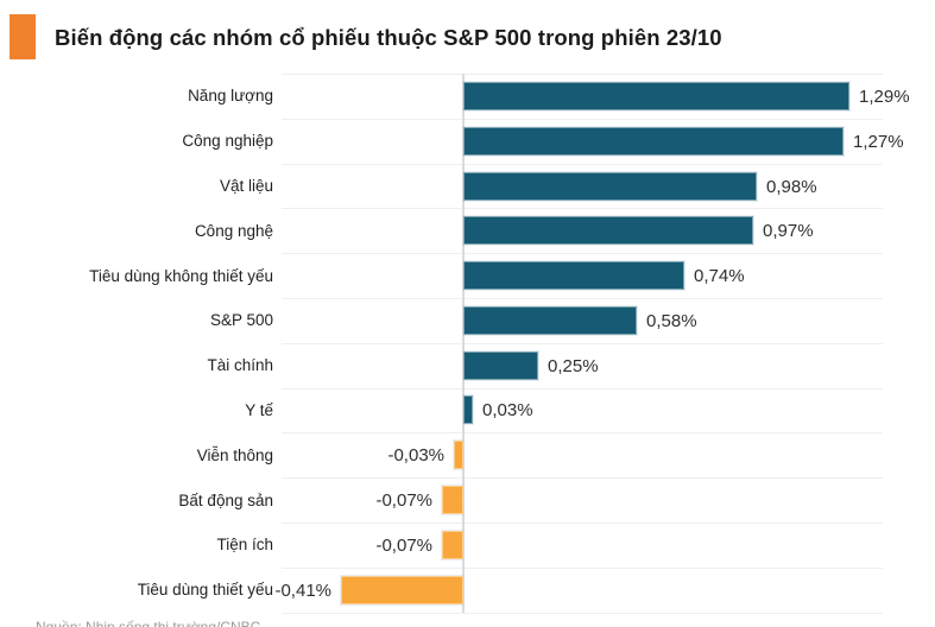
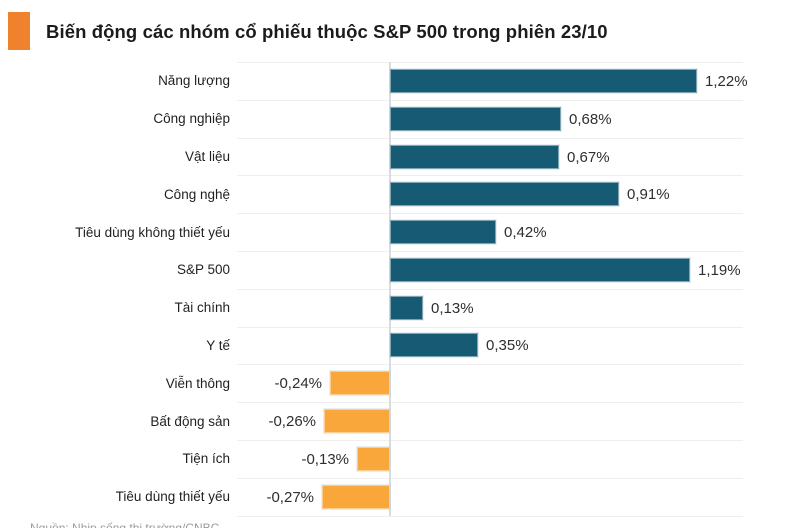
Năng lượng: 1,29% -> 1,22%
Công nghiệp: 1,27% -> 0,68%
Vật liệu: 0,98% -> 0,67%
Công nghệ: 0,97% -> 0,91%
Tiêu dùng không thiết yếu: 0,74% -> 0,42%
S&P 500: 0,58% -> 1,19%
Tài chính: 0,25% -> 0,13%
Y tế: 0,03% -> 0,35%
Viễn thông: -0,03% -> -0,24%
Bất động sản: -0,07% -> -0,26%
Tiện ích: -0,07% -> -0,13%
Tiêu dùng thiết yếu: -0,41% -> -0,27%
